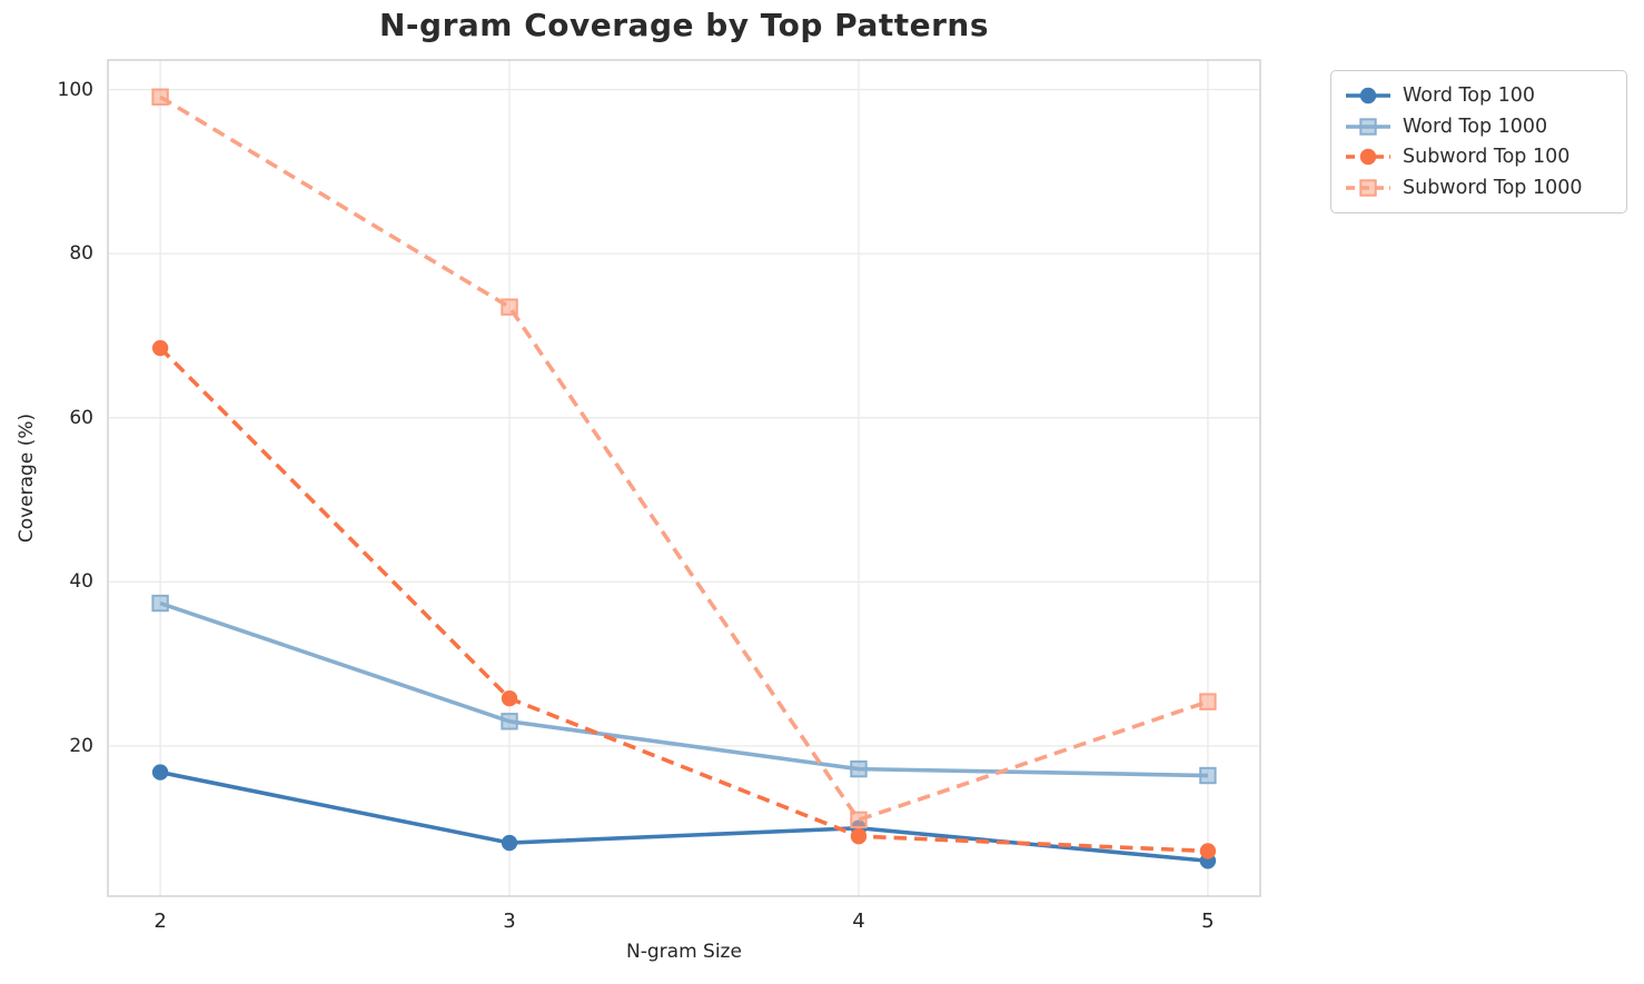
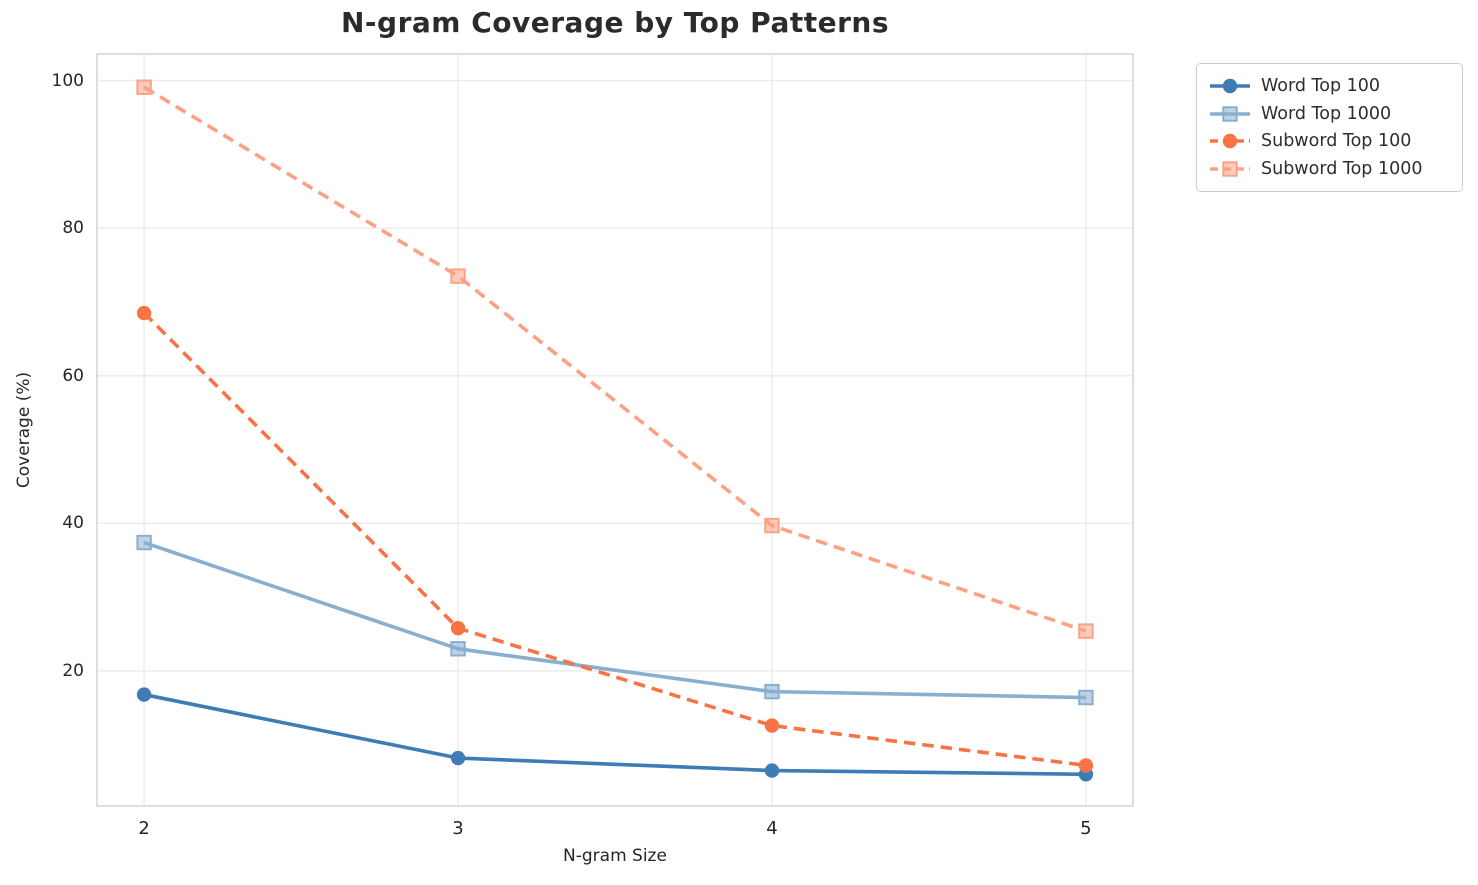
Word Top 100/4: 10 -> 6
Subword Top 100/4: 9 -> 13
Subword Top 1000/4: 11 -> 40
